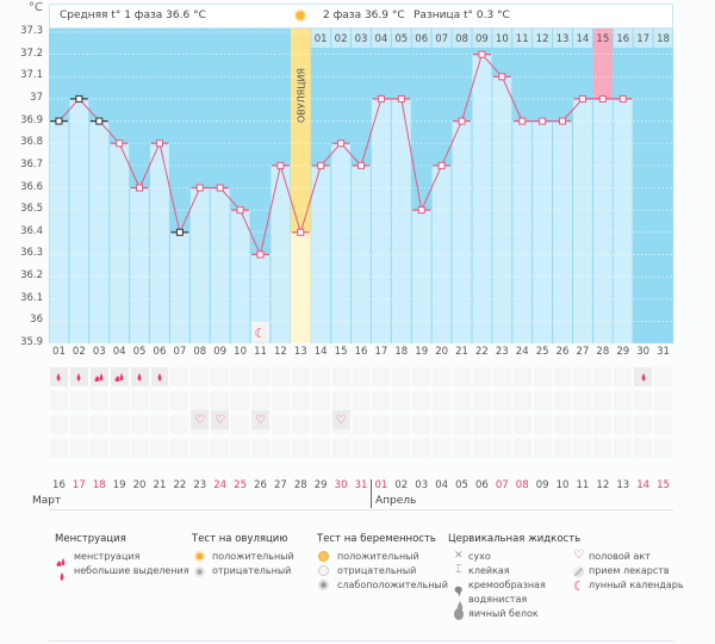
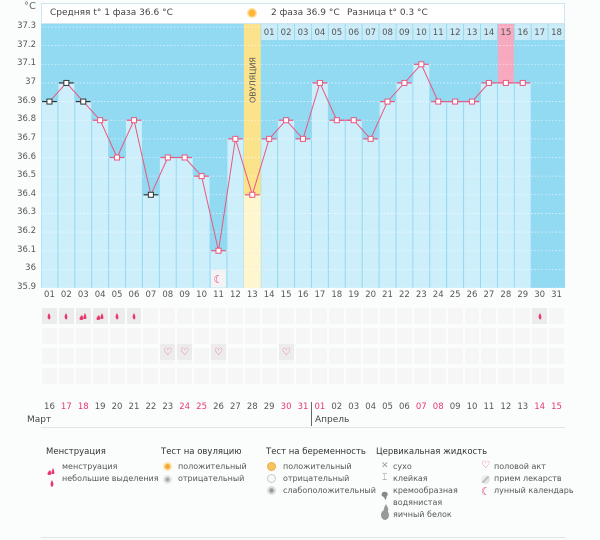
11: 36.3 -> 36.1
18: 37.0 -> 36.8
19: 36.5 -> 36.8
22: 37.2 -> 37.0
